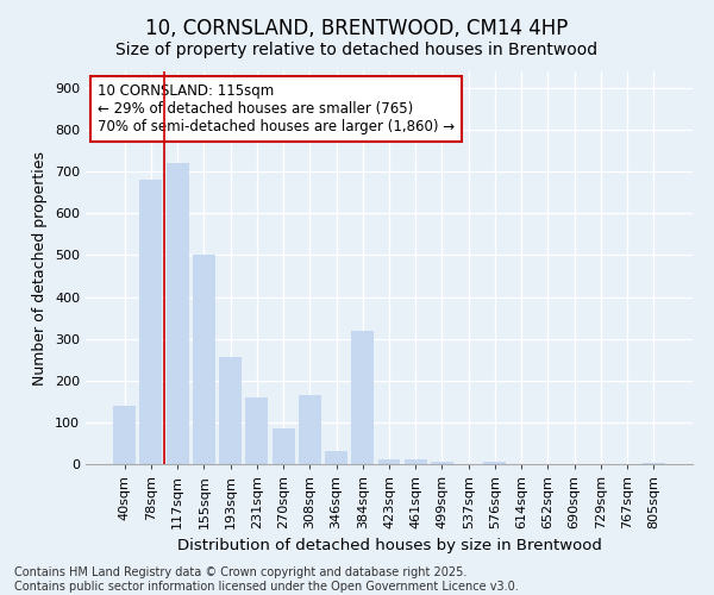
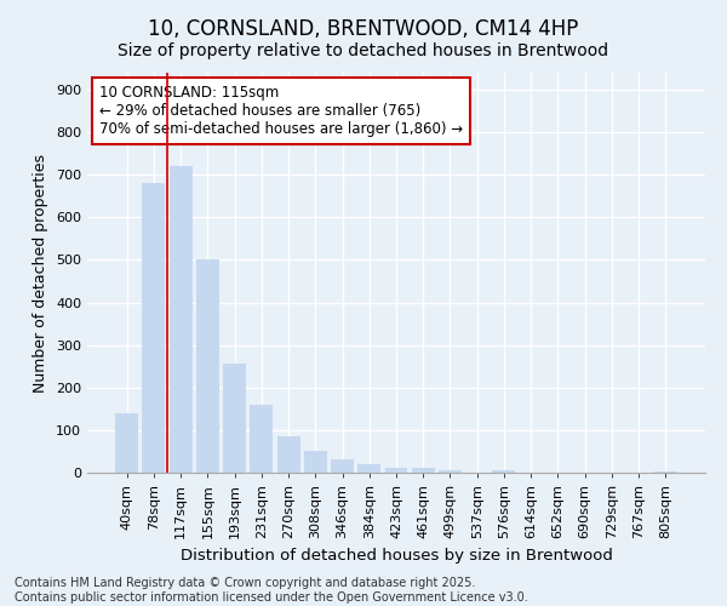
308sqm: 165 -> 50
384sqm: 320 -> 20
